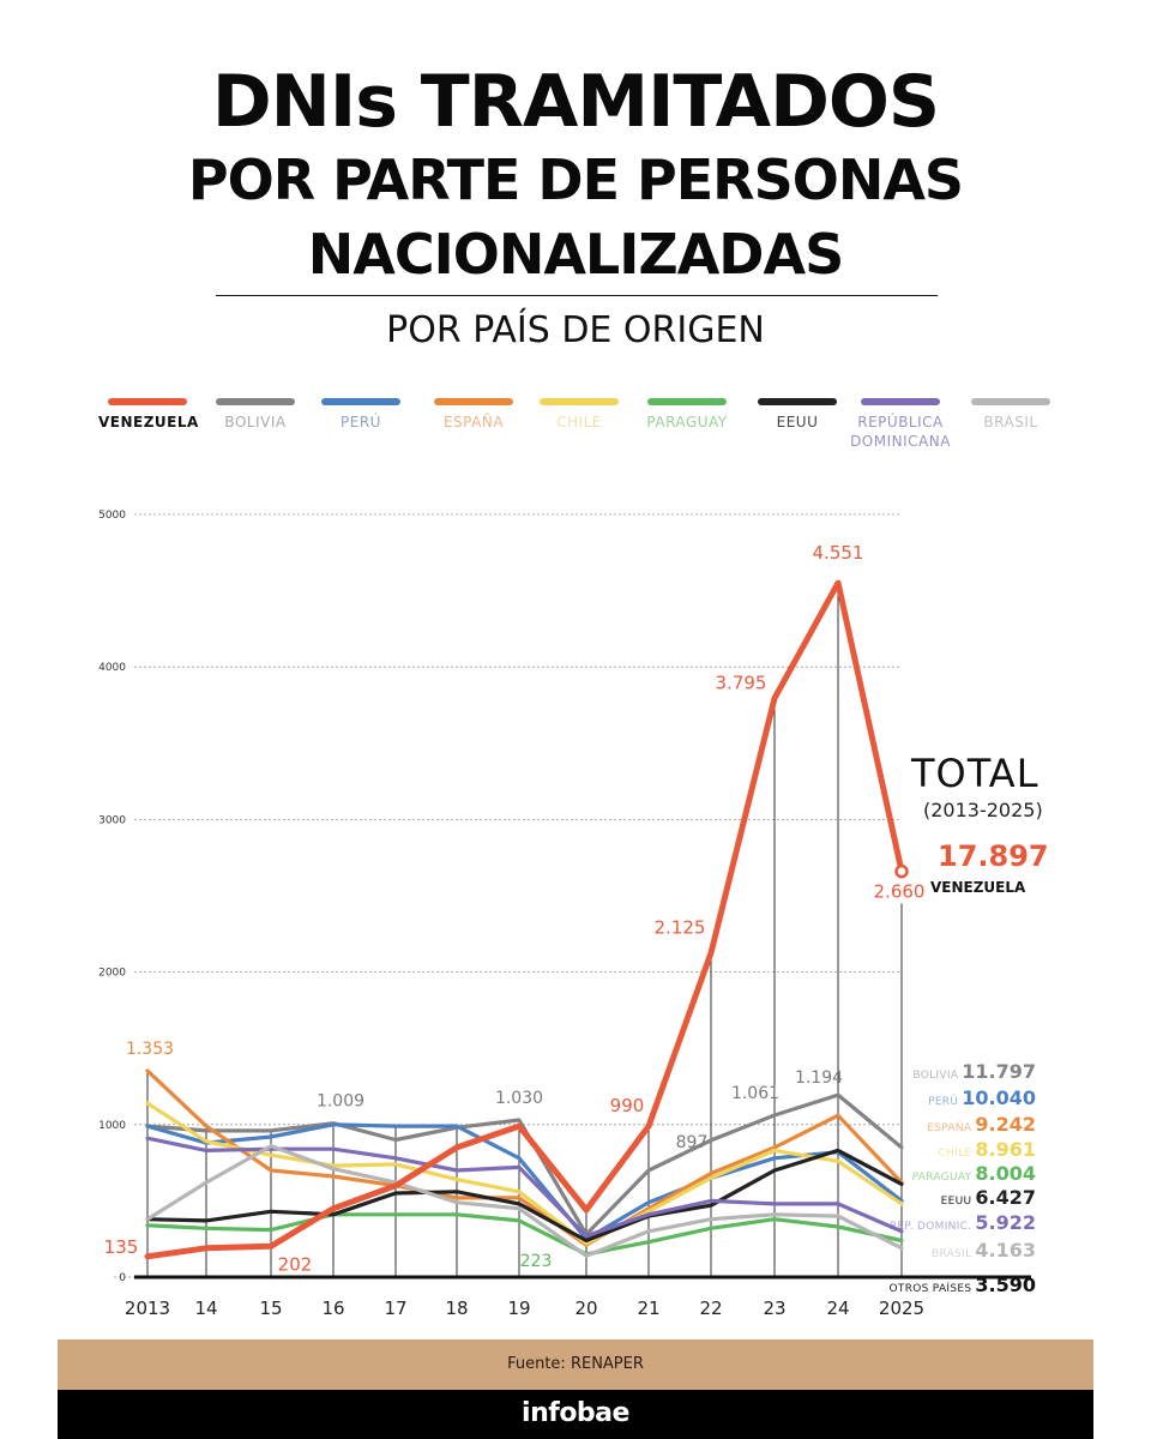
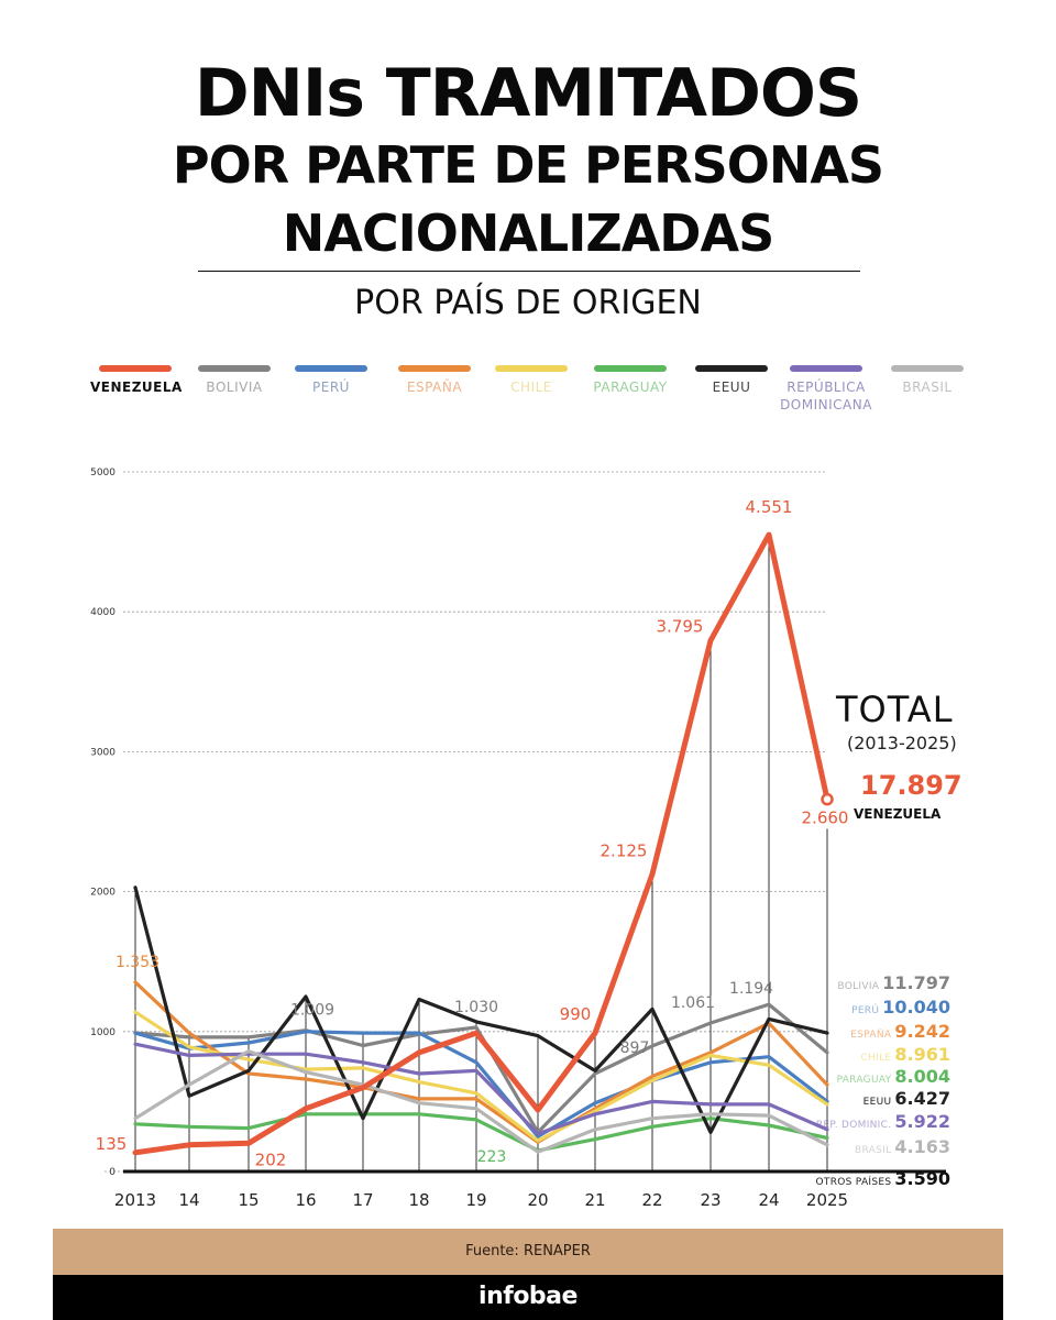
EEUU/2013: 380 -> 2030
EEUU/14: 370 -> 540
EEUU/15: 430 -> 720
EEUU/16: 410 -> 1250
EEUU/17: 550 -> 380
EEUU/18: 560 -> 1230
EEUU/19: 480 -> 1070
EEUU/20: 240 -> 970
EEUU/21: 400 -> 720
EEUU/22: 470 -> 1160
EEUU/23: 700 -> 280
EEUU/24: 830 -> 1090
EEUU/2025: 610 -> 990
